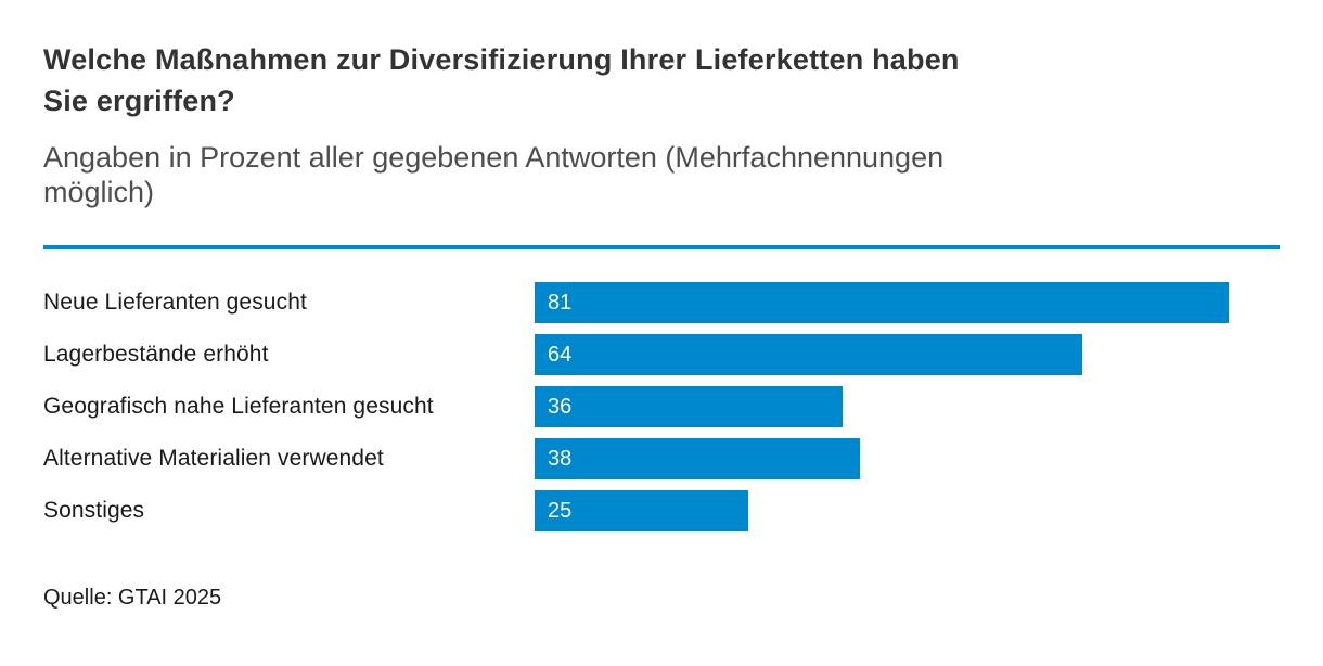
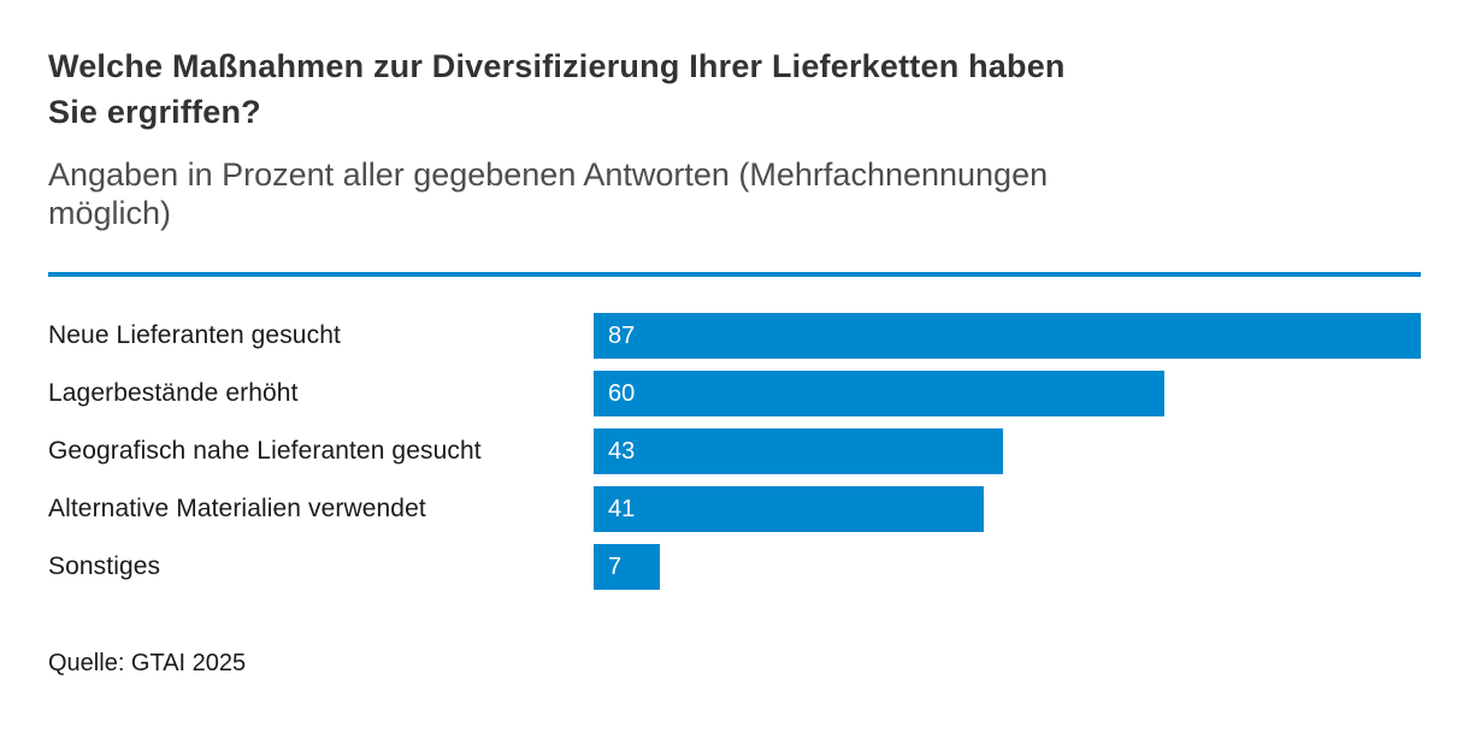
Neue Lieferanten gesucht: 81 -> 87
Lagerbestände erhöht: 64 -> 60
Geografisch nahe Lieferanten gesucht: 36 -> 43
Alternative Materialien verwendet: 38 -> 41
Sonstiges: 25 -> 7
